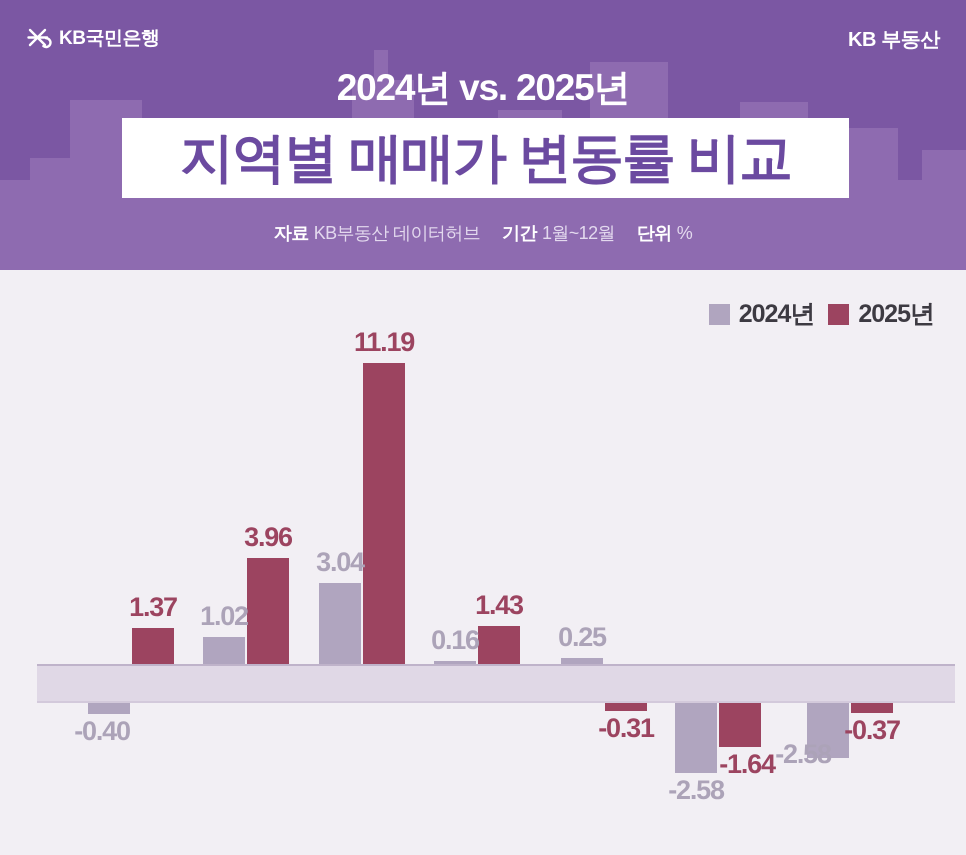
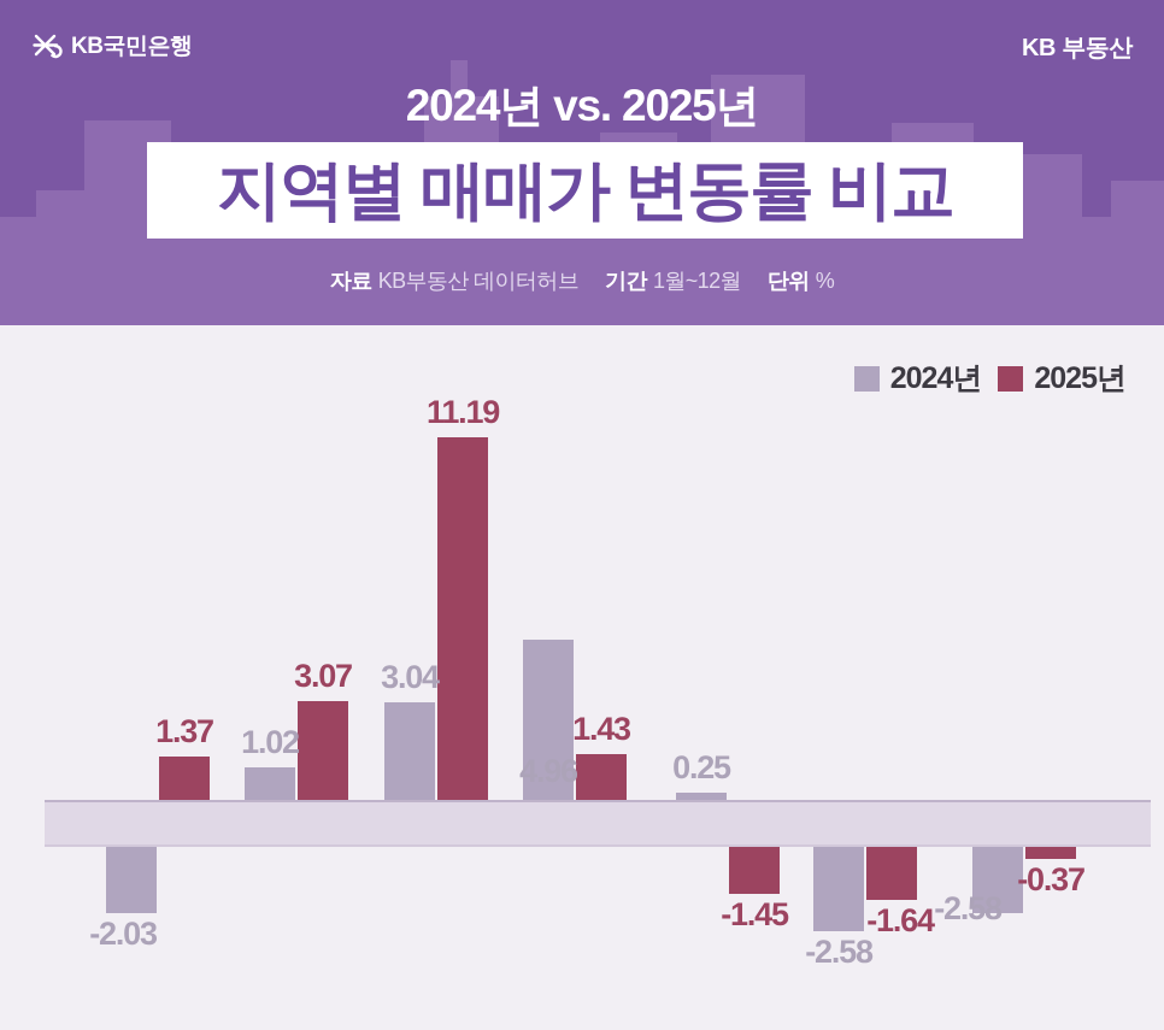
2024년/전국: -0.40 -> -2.03
2025년/수도권: 3.96 -> 3.07
2024년/경기: 0.16 -> 4.96
2025년/인천: -0.31 -> -1.45
